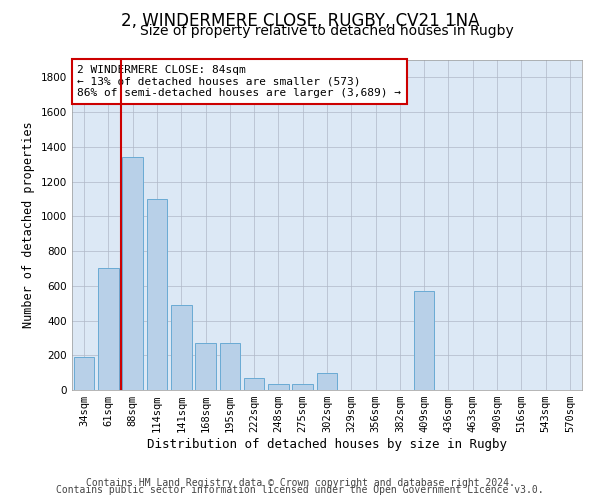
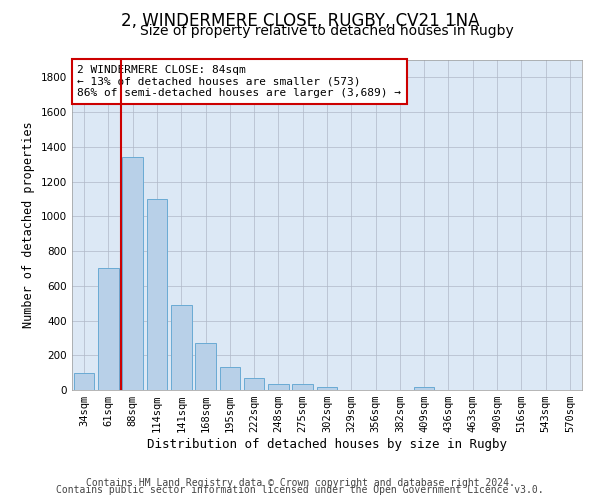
34sqm: 190 -> 100
195sqm: 270 -> 140
302sqm: 100 -> 20
409sqm: 570 -> 20
